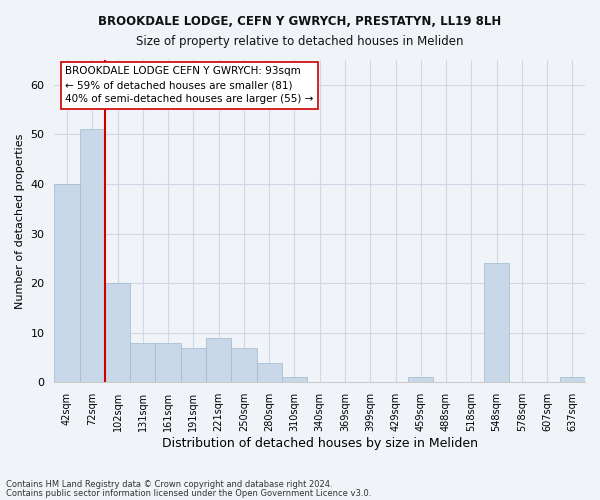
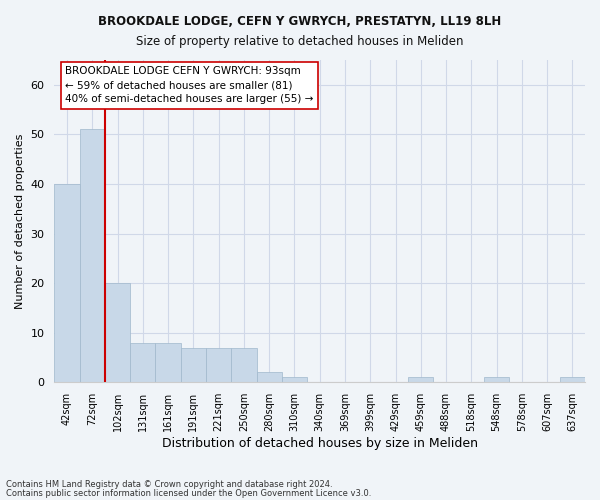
221sqm: 9 -> 7
280sqm: 4 -> 2
548sqm: 24 -> 1
